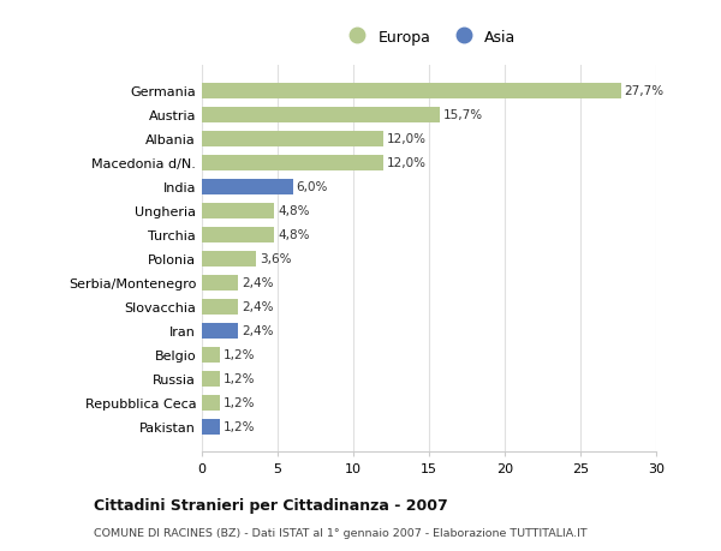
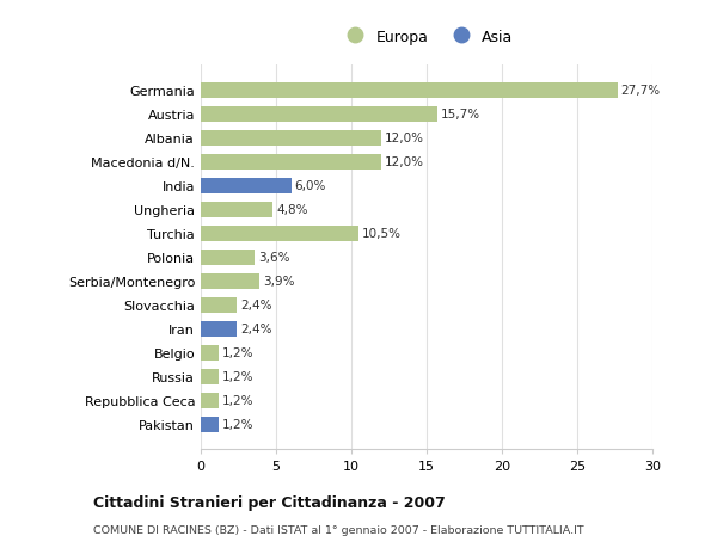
Turchia: 4,8% -> 10,5%
Serbia/Montenegro: 2,4% -> 3,9%
